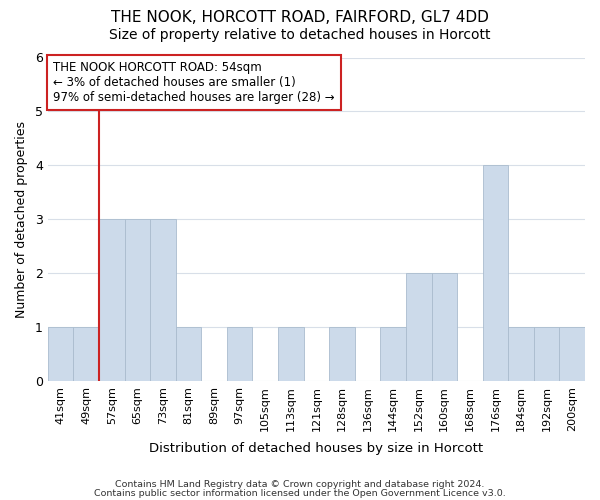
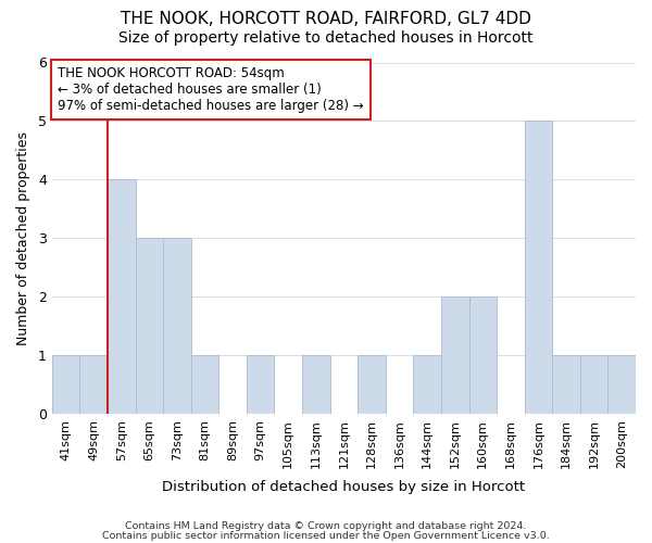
57sqm: 3 -> 4
176sqm: 4 -> 5
